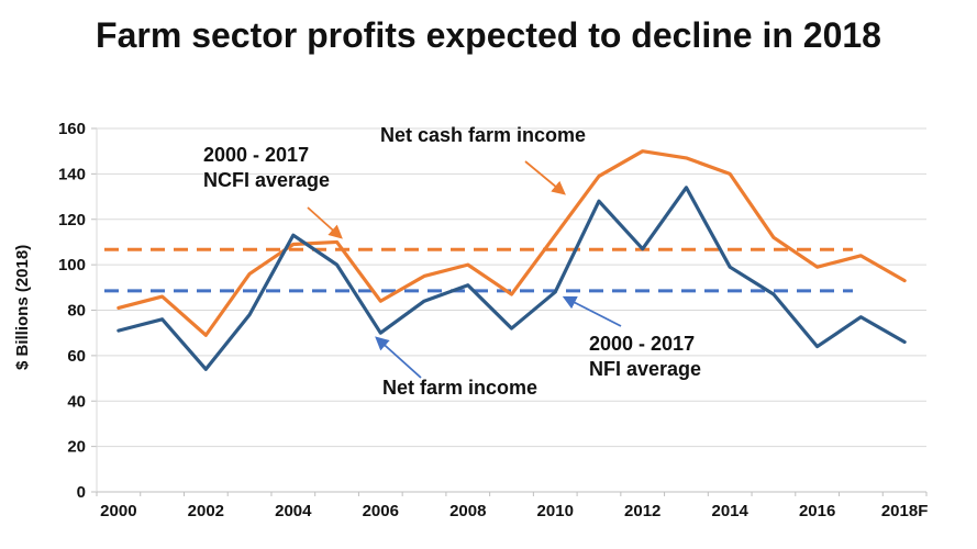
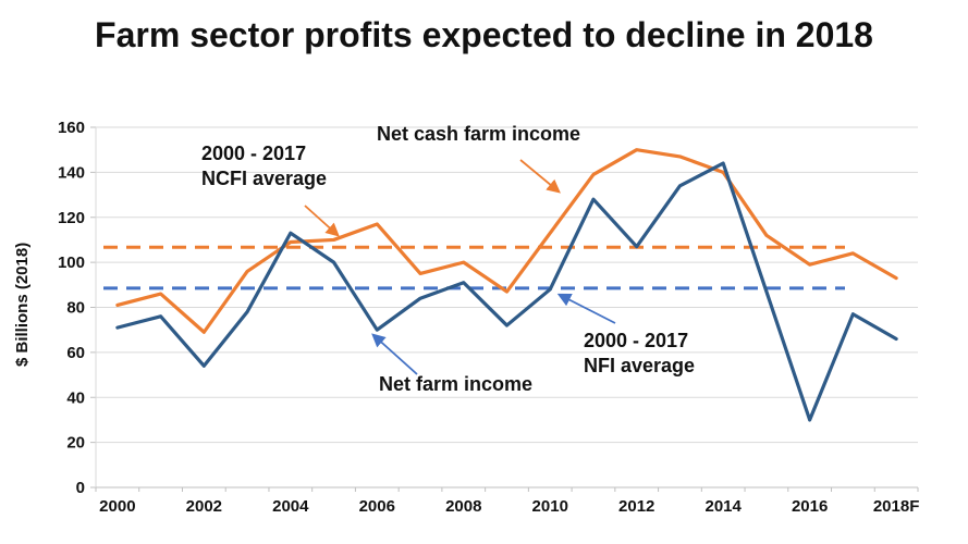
Net cash farm income/2006: 84 -> 117
Net farm income/2014: 99 -> 144
Net farm income/2016: 64 -> 30
